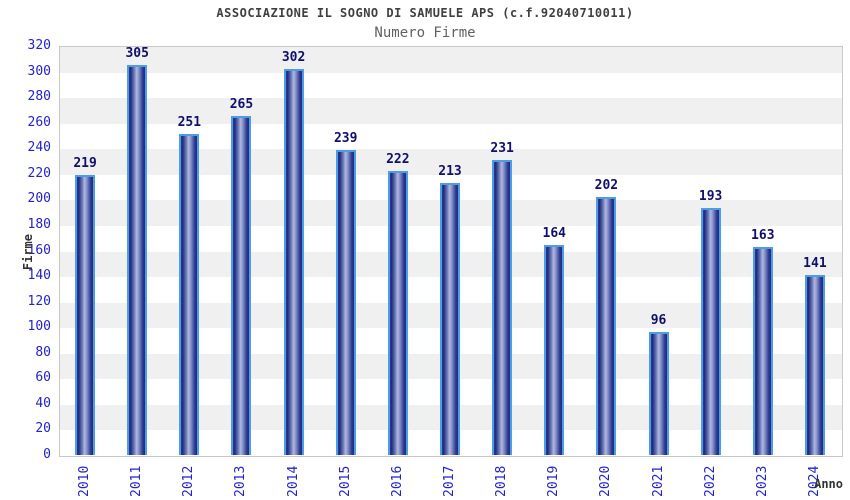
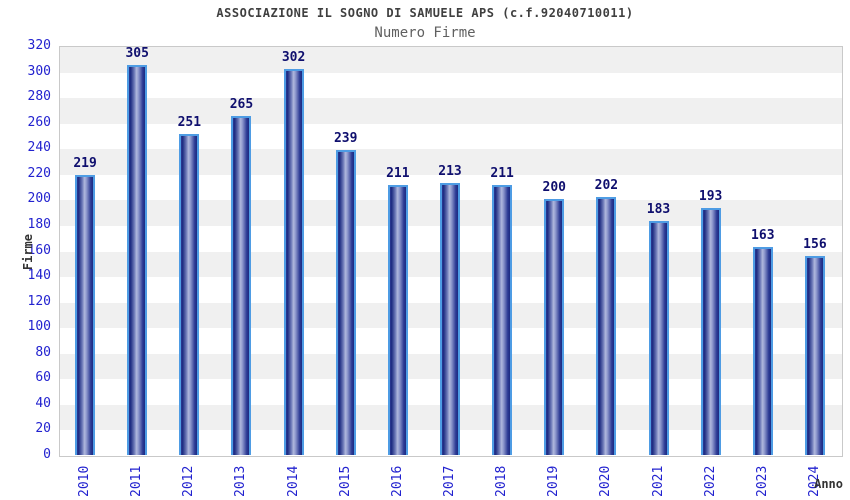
2016: 222 -> 211
2018: 231 -> 211
2019: 164 -> 200
2021: 96 -> 183
2024: 141 -> 156
